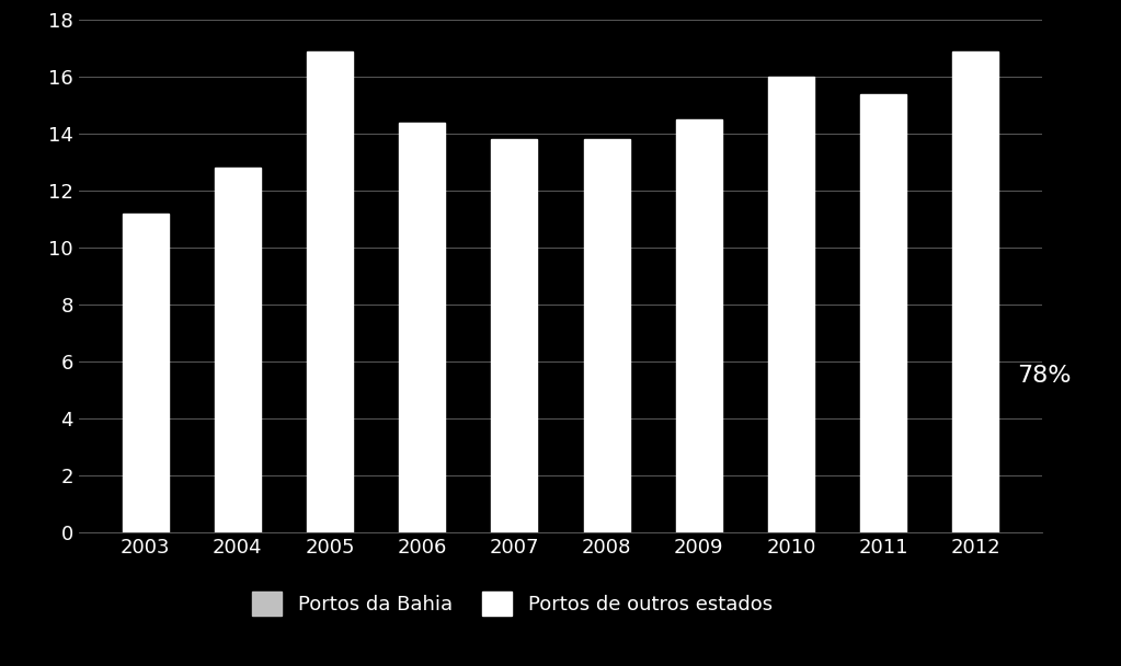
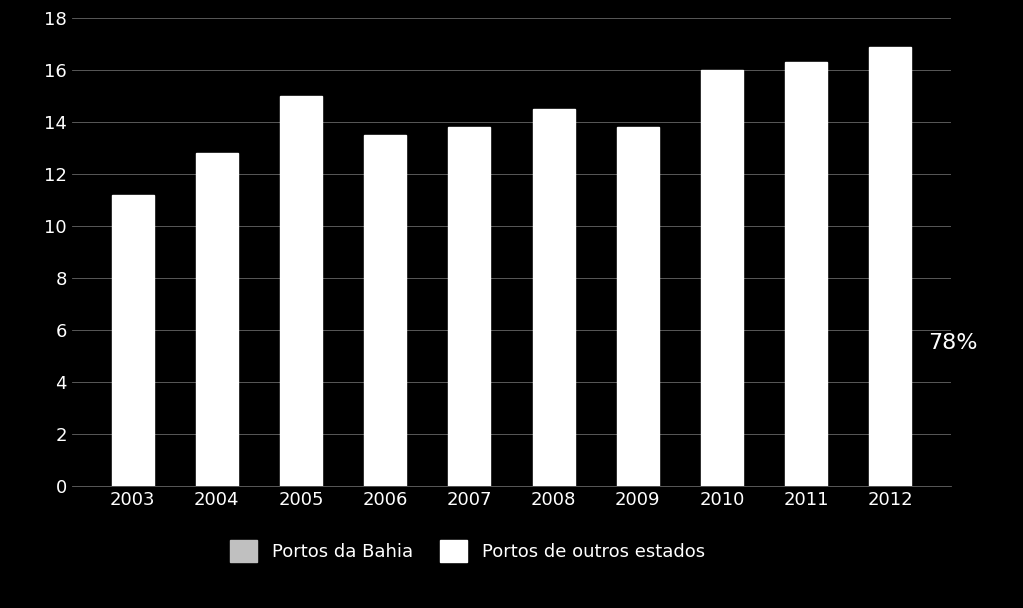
2005: 16.9 -> 15.0
2006: 14.4 -> 13.5
2008: 13.8 -> 14.5
2009: 14.5 -> 13.8
2011: 15.4 -> 16.3
